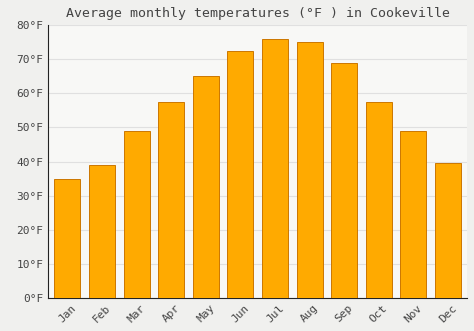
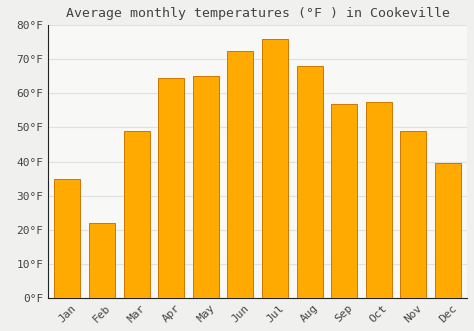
Feb: 39.0°F -> 22.0°F
Apr: 57.5°F -> 64.5°F
Aug: 75.0°F -> 68.0°F
Sep: 69.0°F -> 57.0°F
